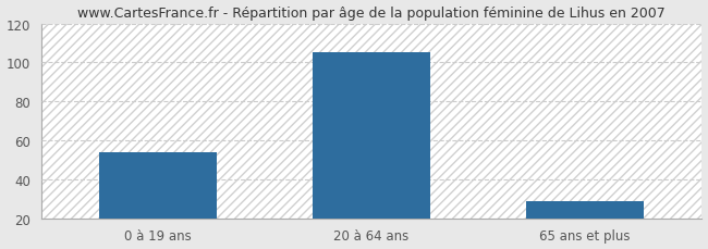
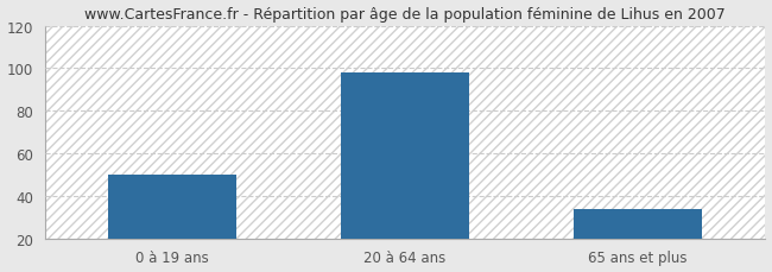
0 à 19 ans: 54 -> 50
20 à 64 ans: 105 -> 98
65 ans et plus: 29 -> 34
